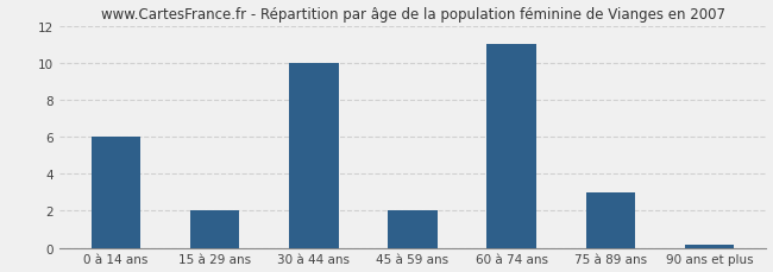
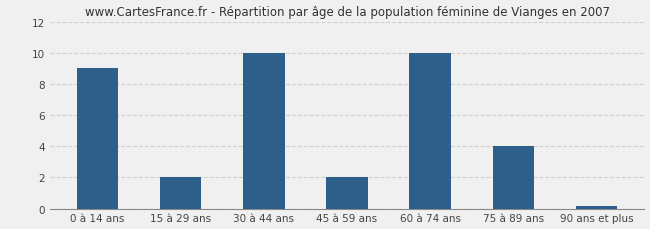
0 à 14 ans: 6.0 -> 9.0
60 à 74 ans: 11.0 -> 10.0
75 à 89 ans: 3.0 -> 4.0
